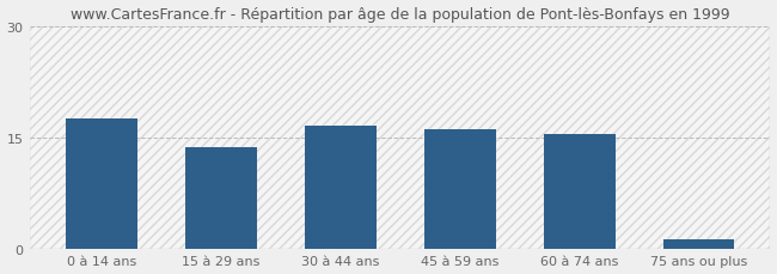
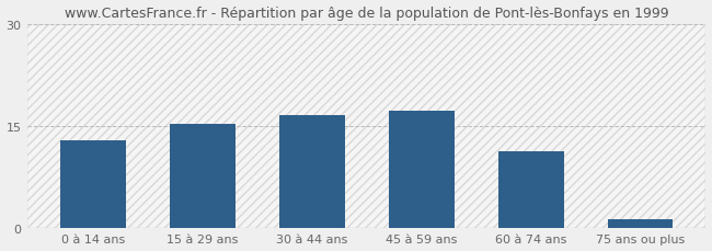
0 à 14 ans: 17.5 -> 12.8
15 à 29 ans: 13.6 -> 15.2
45 à 59 ans: 16.1 -> 17.2
60 à 74 ans: 15.4 -> 11.2
